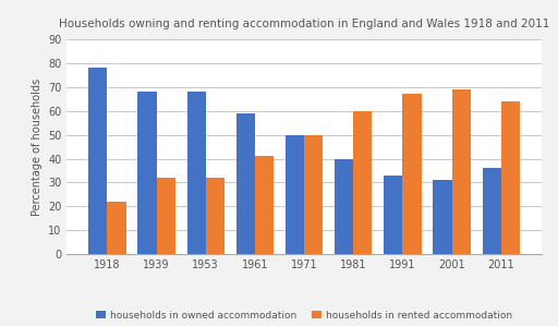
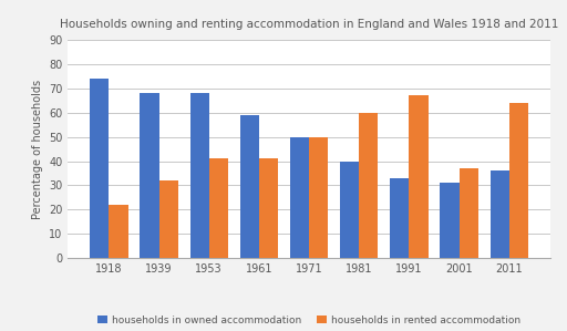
households in owned accommodation/1918: 78 -> 74
households in rented accommodation/1953: 32 -> 41
households in rented accommodation/2001: 69 -> 37
